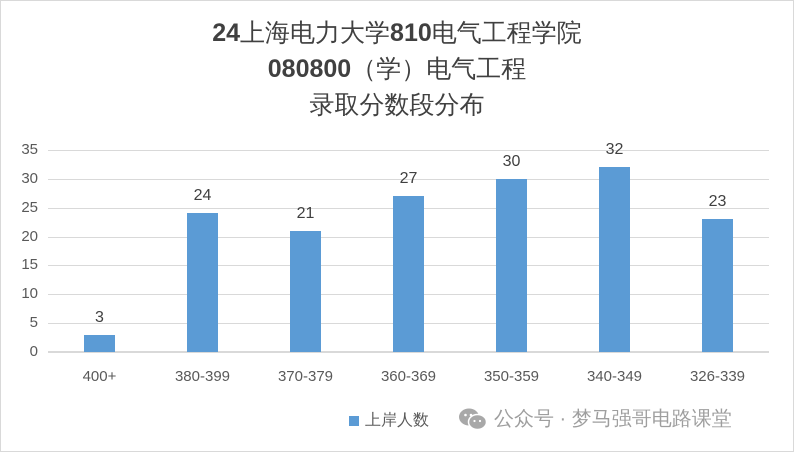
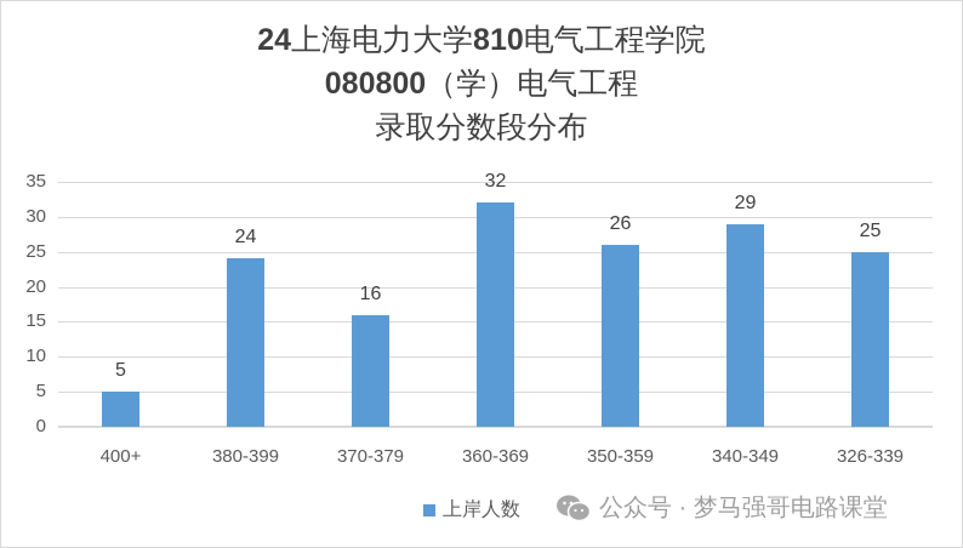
400+: 3 -> 5
370-379: 21 -> 16
360-369: 27 -> 32
350-359: 30 -> 26
340-349: 32 -> 29
326-339: 23 -> 25
